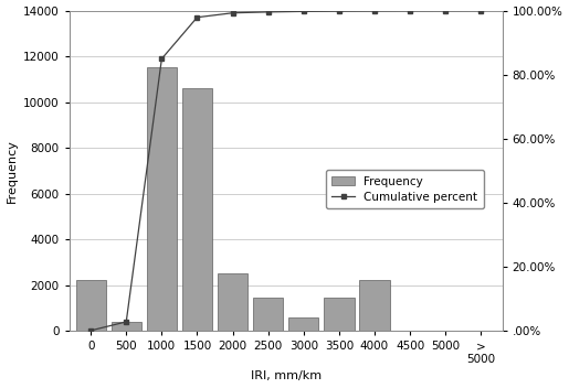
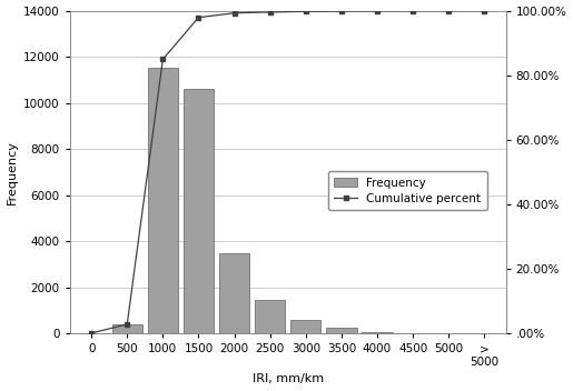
Frequency/0: 2250 -> 20
Frequency/2000: 2500 -> 3500
Frequency/3500: 1450 -> 230
Frequency/4000: 2250 -> 80
